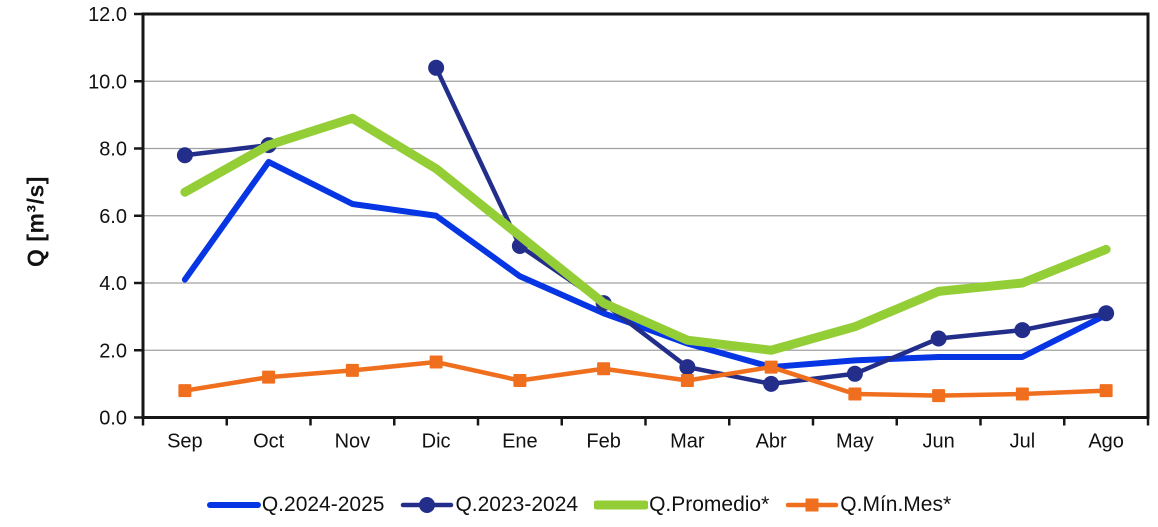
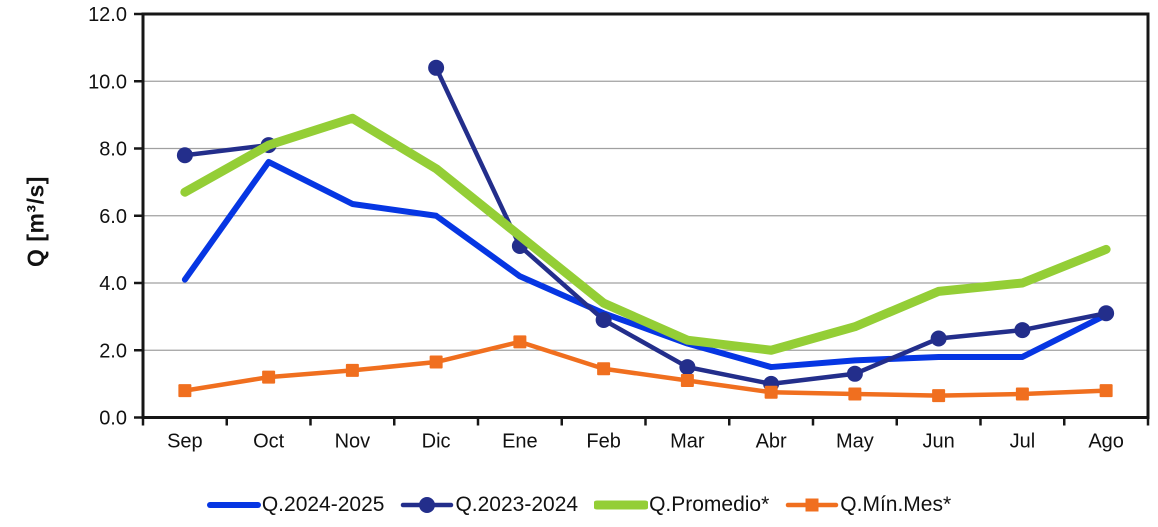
Q.Mín.Mes*/Ene: 1.1 -> 2.2
Q.2023-2024/Feb: 3.4 -> 2.9
Q.Mín.Mes*/Abr: 1.5 -> 0.8
